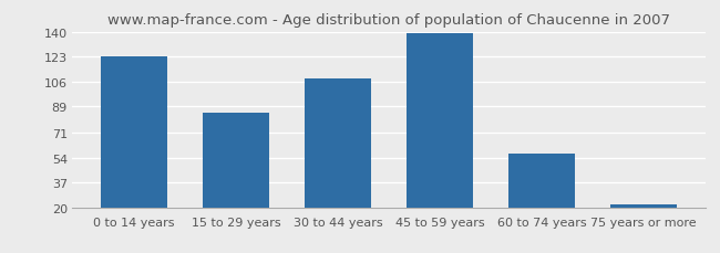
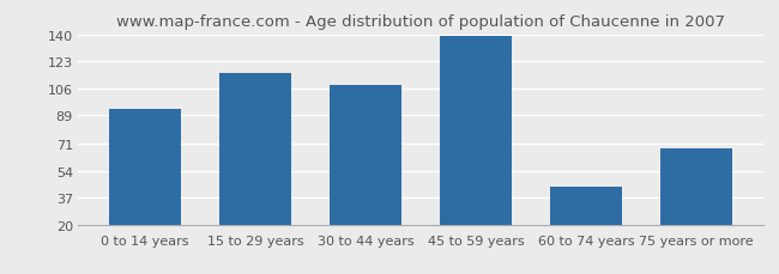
0 to 14 years: 123 -> 93
15 to 29 years: 85 -> 116
60 to 74 years: 57 -> 44
75 years or more: 22 -> 68
